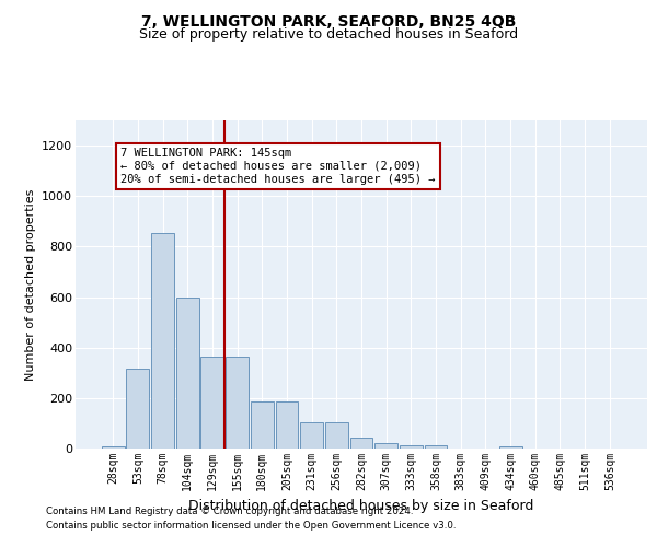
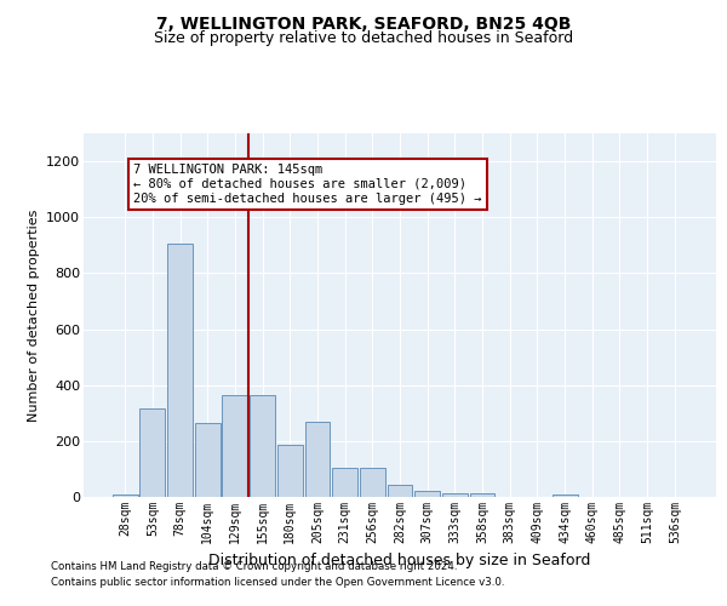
78sqm: 855 -> 905
104sqm: 600 -> 265
205sqm: 185 -> 270
